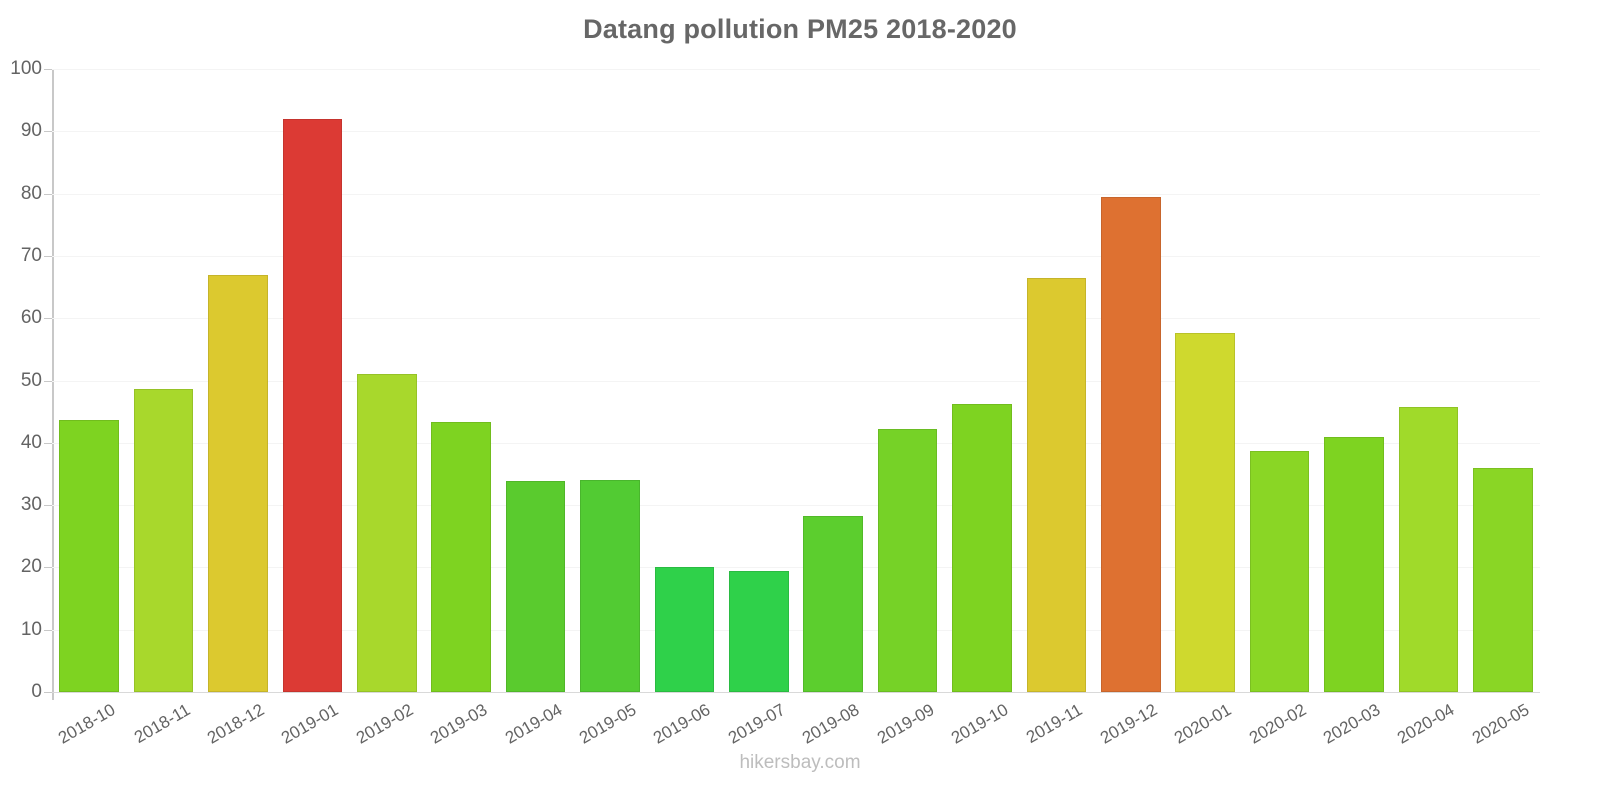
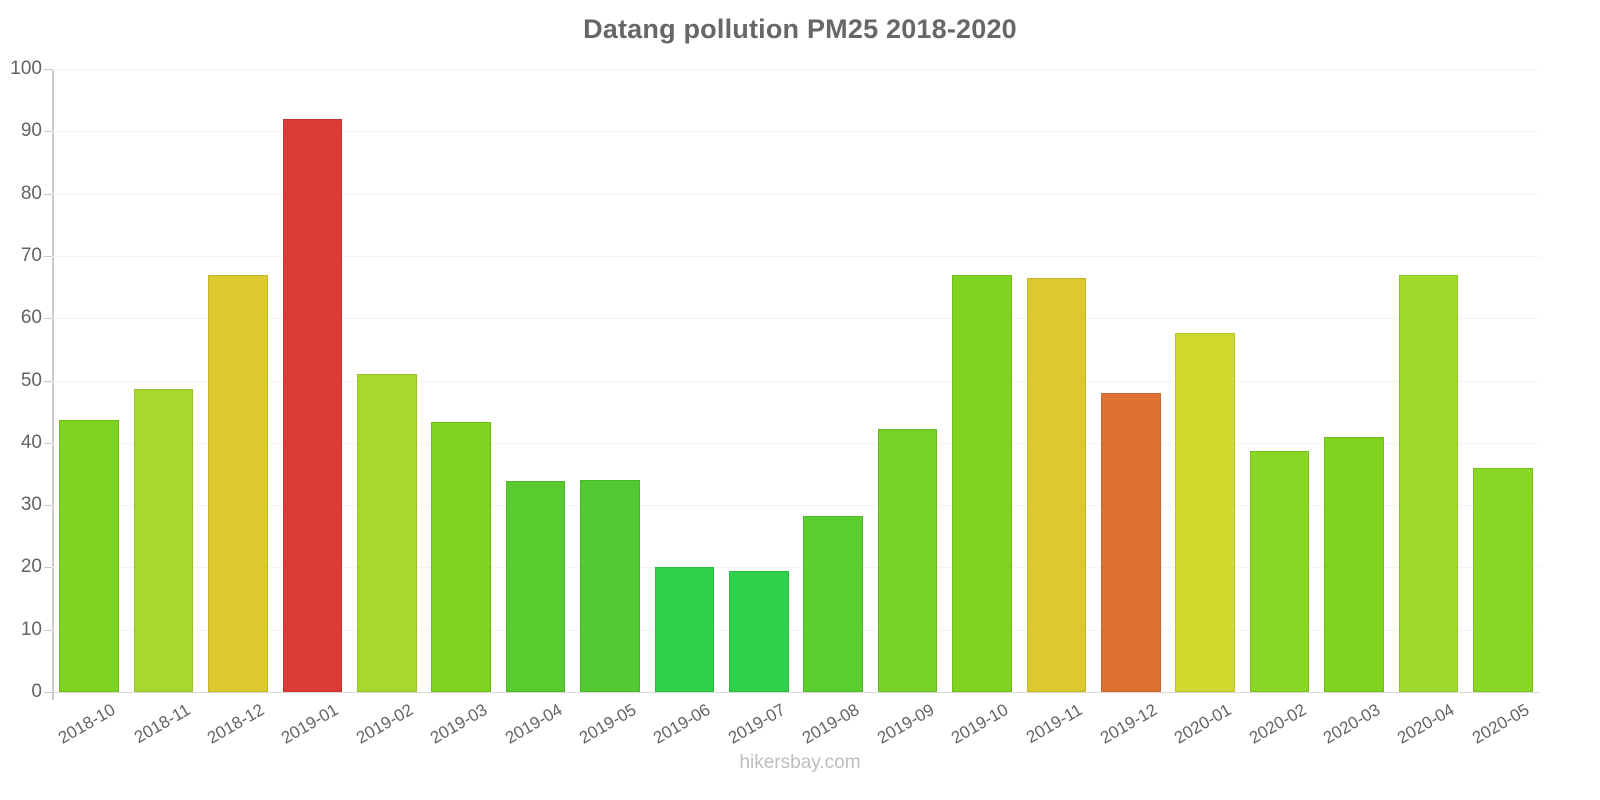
2019-10: 46 -> 67
2019-12: 80 -> 48
2020-04: 46 -> 67
